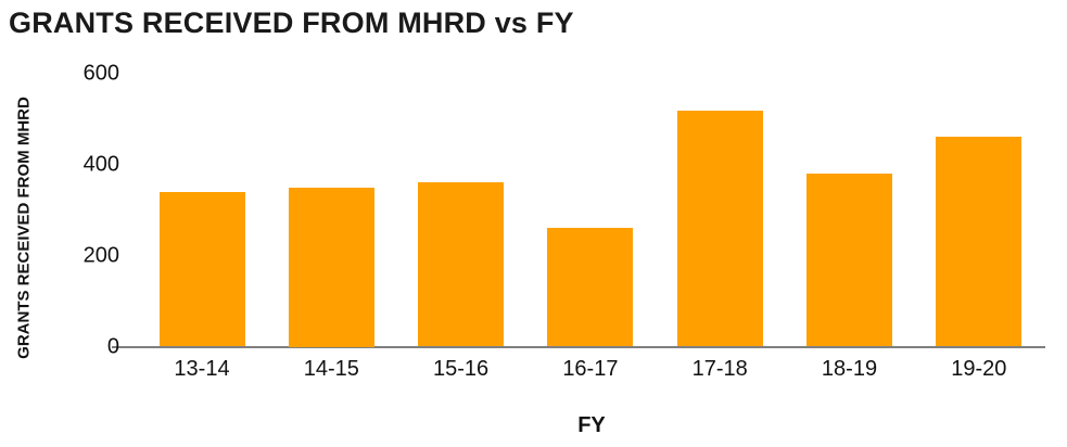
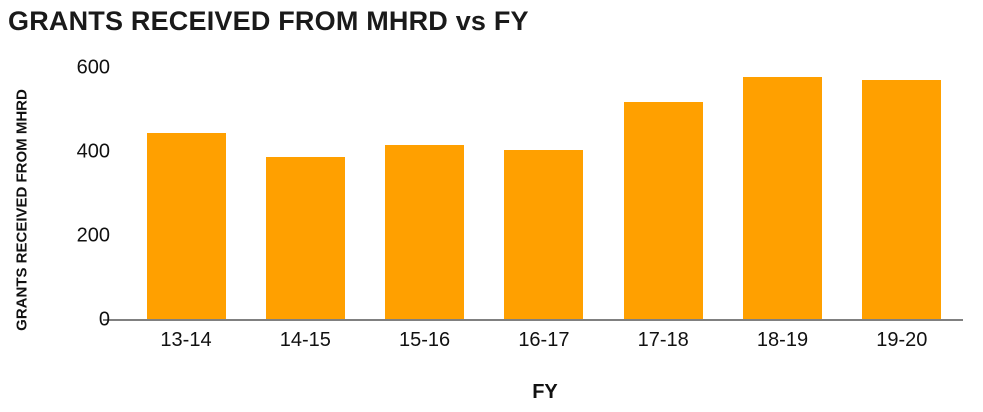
13-14: 340 -> 440
14-15: 350 -> 390
15-16: 360 -> 420
16-17: 260 -> 400
18-19: 380 -> 580
19-20: 460 -> 570
